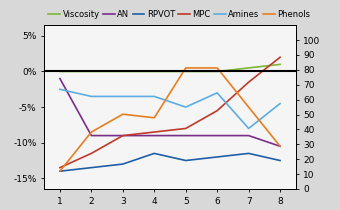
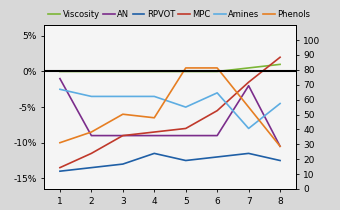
Phenols/1: -14.0% -> -10.0%
AN/7: -9.0% -> -2.0%
